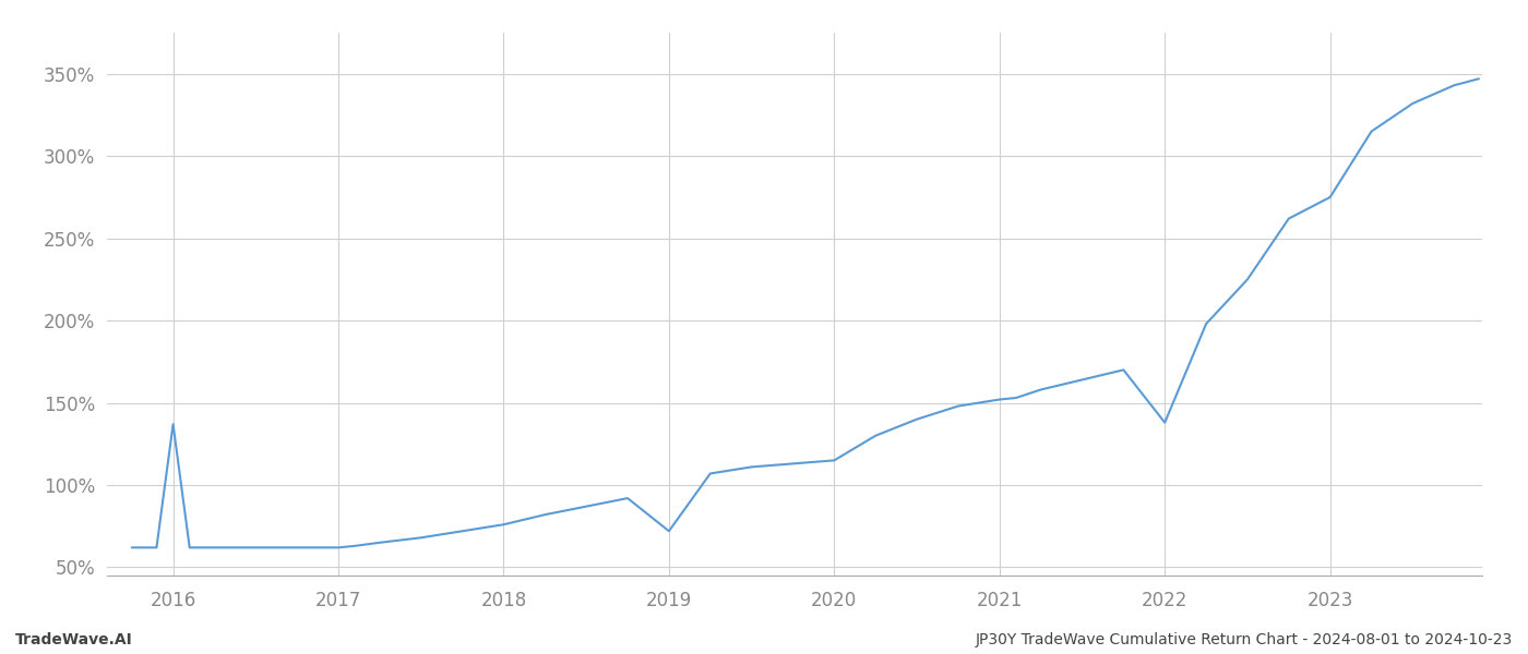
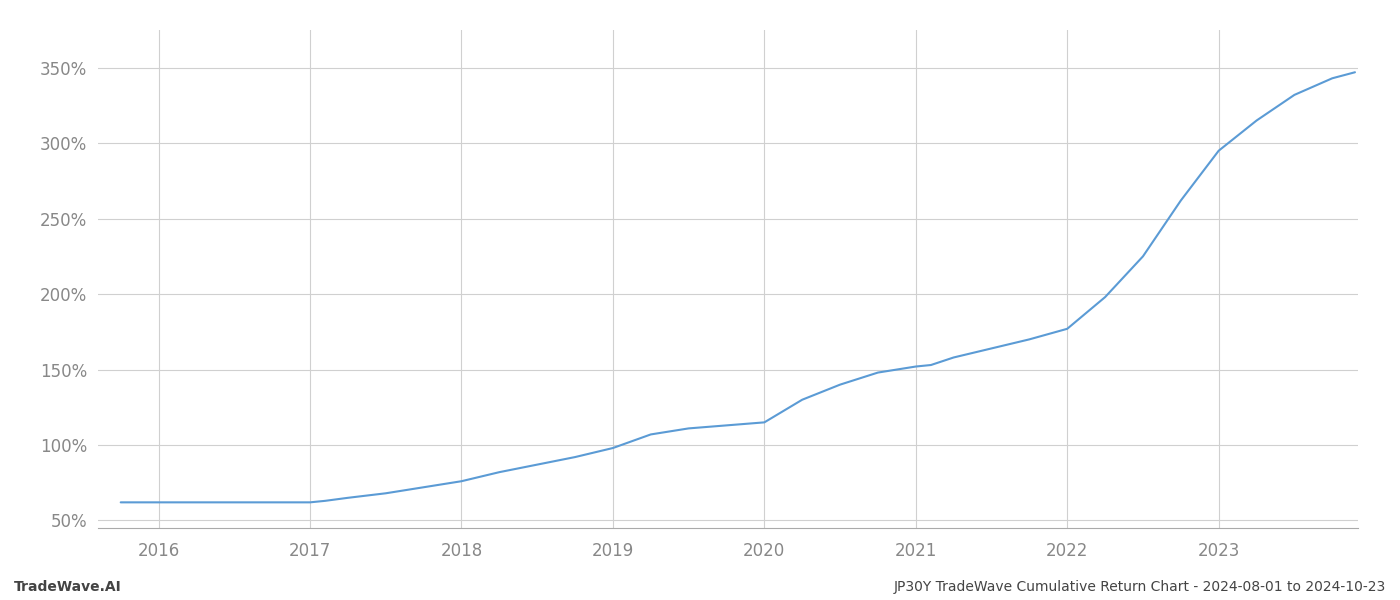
2016: 137% -> 62%
2019: 72% -> 98%
2022: 138% -> 177%
2023: 275% -> 295%
